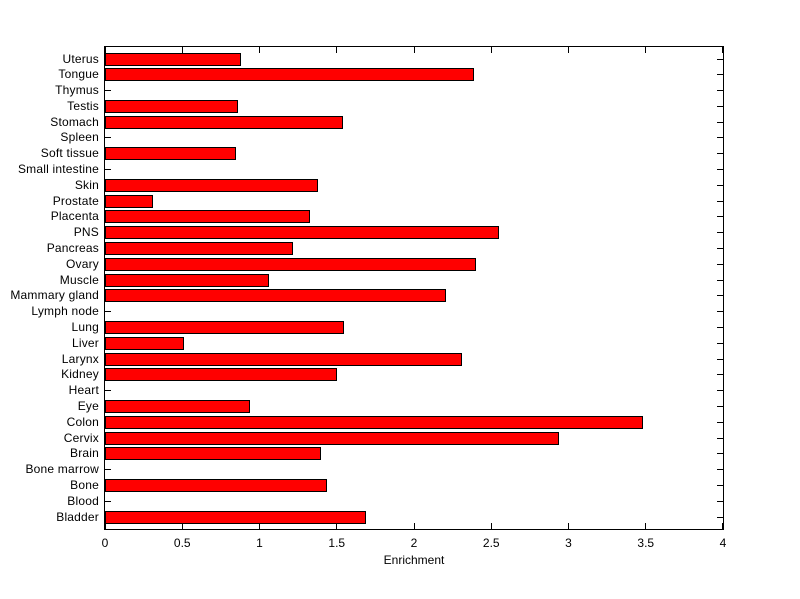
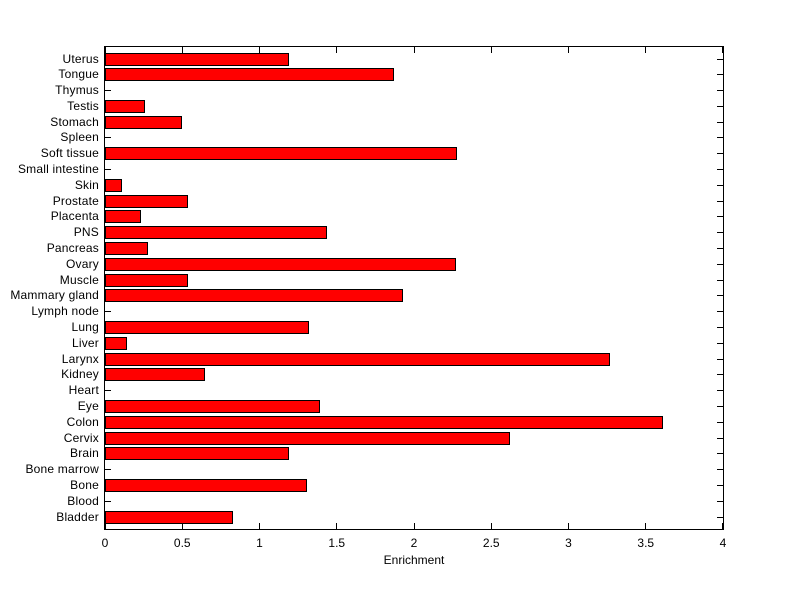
Uterus: 0.88 -> 1.19
Tongue: 2.39 -> 1.87
Testis: 0.86 -> 0.26
Stomach: 1.54 -> 0.50
Soft tissue: 0.85 -> 2.28
Skin: 1.38 -> 0.11
Prostate: 0.31 -> 0.54
Placenta: 1.33 -> 0.23
PNS: 2.55 -> 1.44
Pancreas: 1.22 -> 0.28
Ovary: 2.40 -> 2.27
Muscle: 1.06 -> 0.54
Mammary gland: 2.21 -> 1.93
Lung: 1.55 -> 1.32
Liver: 0.51 -> 0.14
Larynx: 2.31 -> 3.27
Kidney: 1.50 -> 0.65
Eye: 0.94 -> 1.39
Colon: 3.48 -> 3.61
Cervix: 2.94 -> 2.62
Brain: 1.40 -> 1.19
Bone: 1.44 -> 1.31
Bladder: 1.69 -> 0.83
